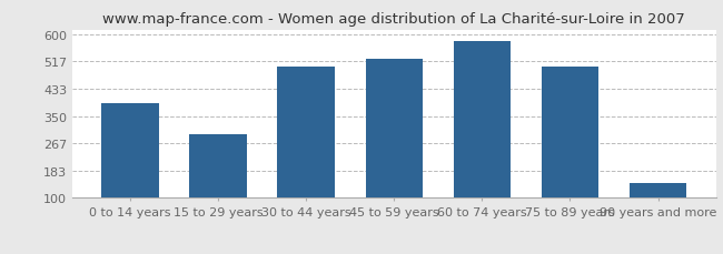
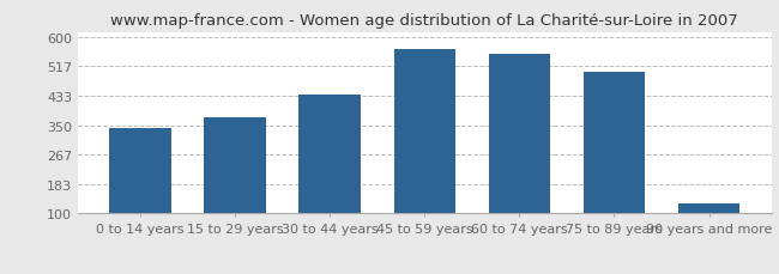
0 to 14 years: 390 -> 342
15 to 29 years: 295 -> 372
30 to 44 years: 500 -> 436
45 to 59 years: 525 -> 566
60 to 74 years: 580 -> 553
90 years and more: 145 -> 128
